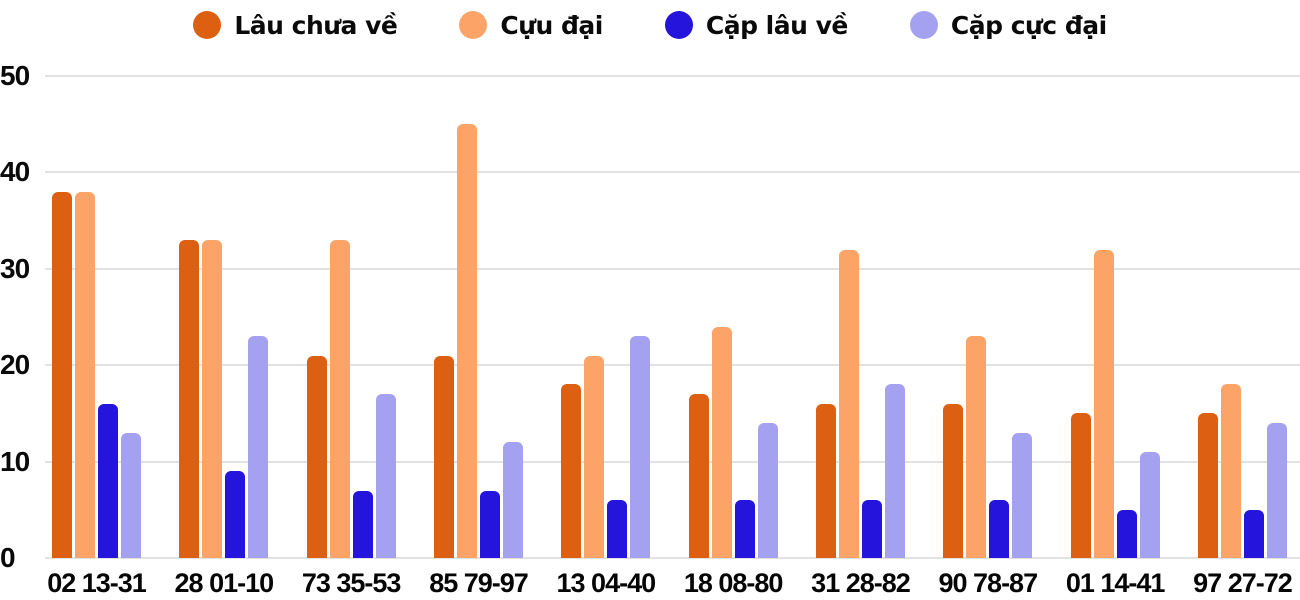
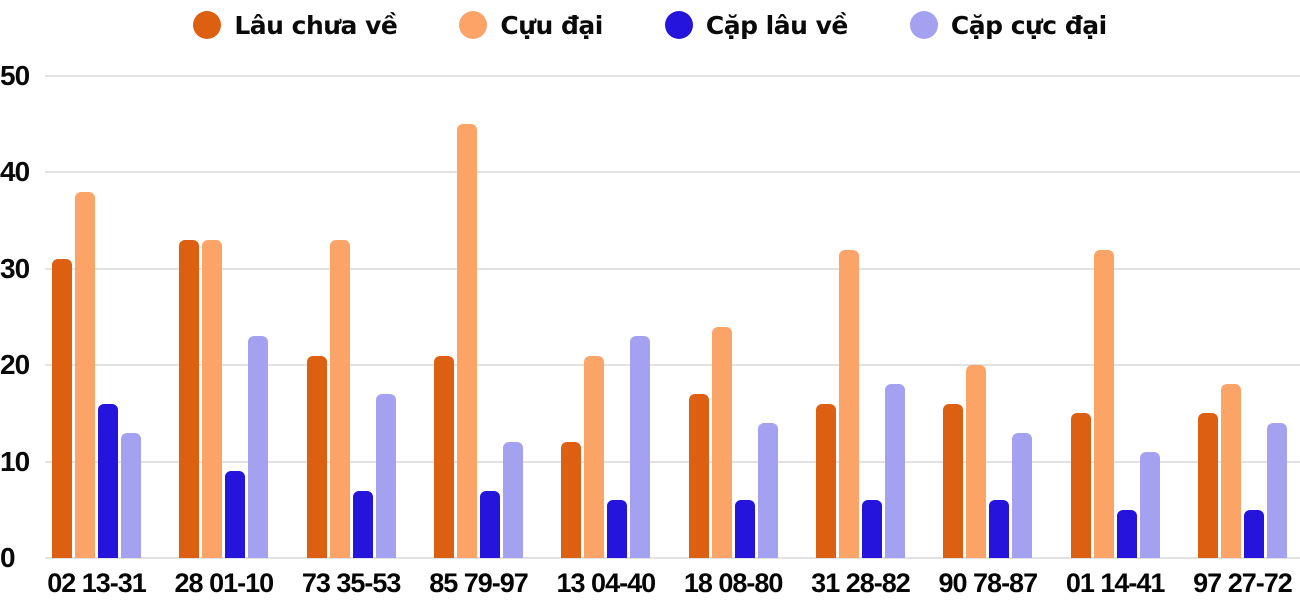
Lâu chưa về/02 13-31: 38 -> 31
Lâu chưa về/13 04-40: 18 -> 12
Cựu đại/90 78-87: 23 -> 20
